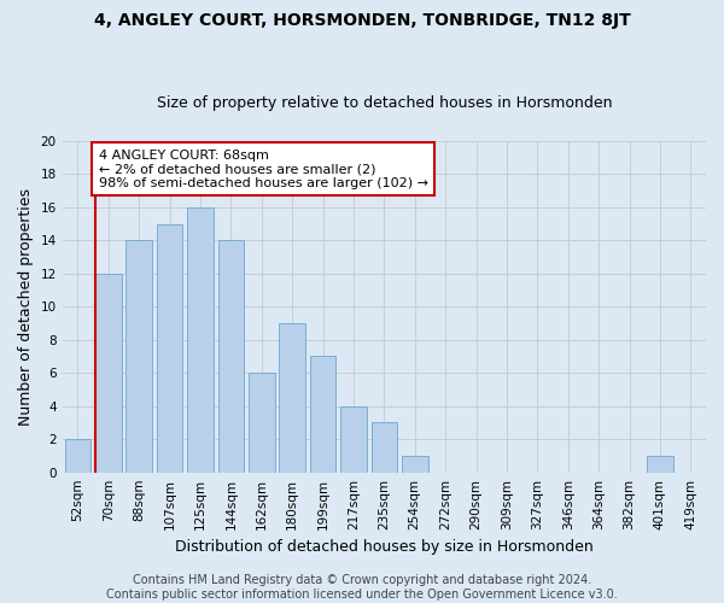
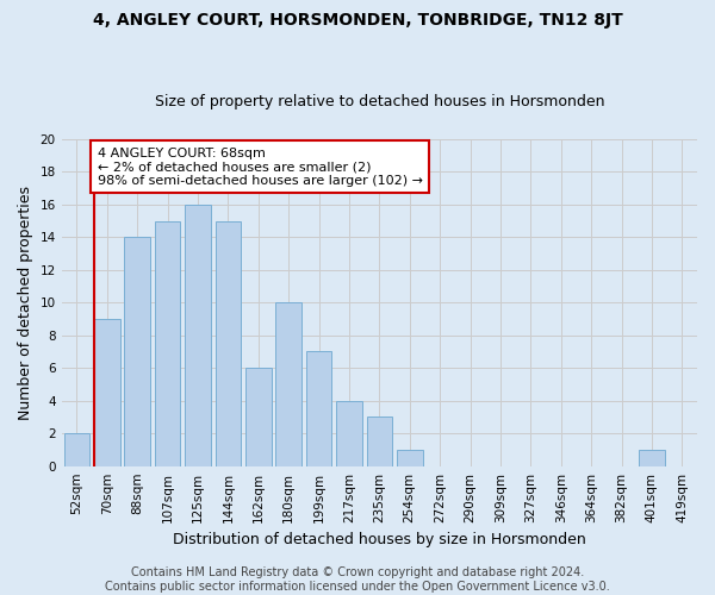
70sqm: 12 -> 9
144sqm: 14 -> 15
180sqm: 9 -> 10
